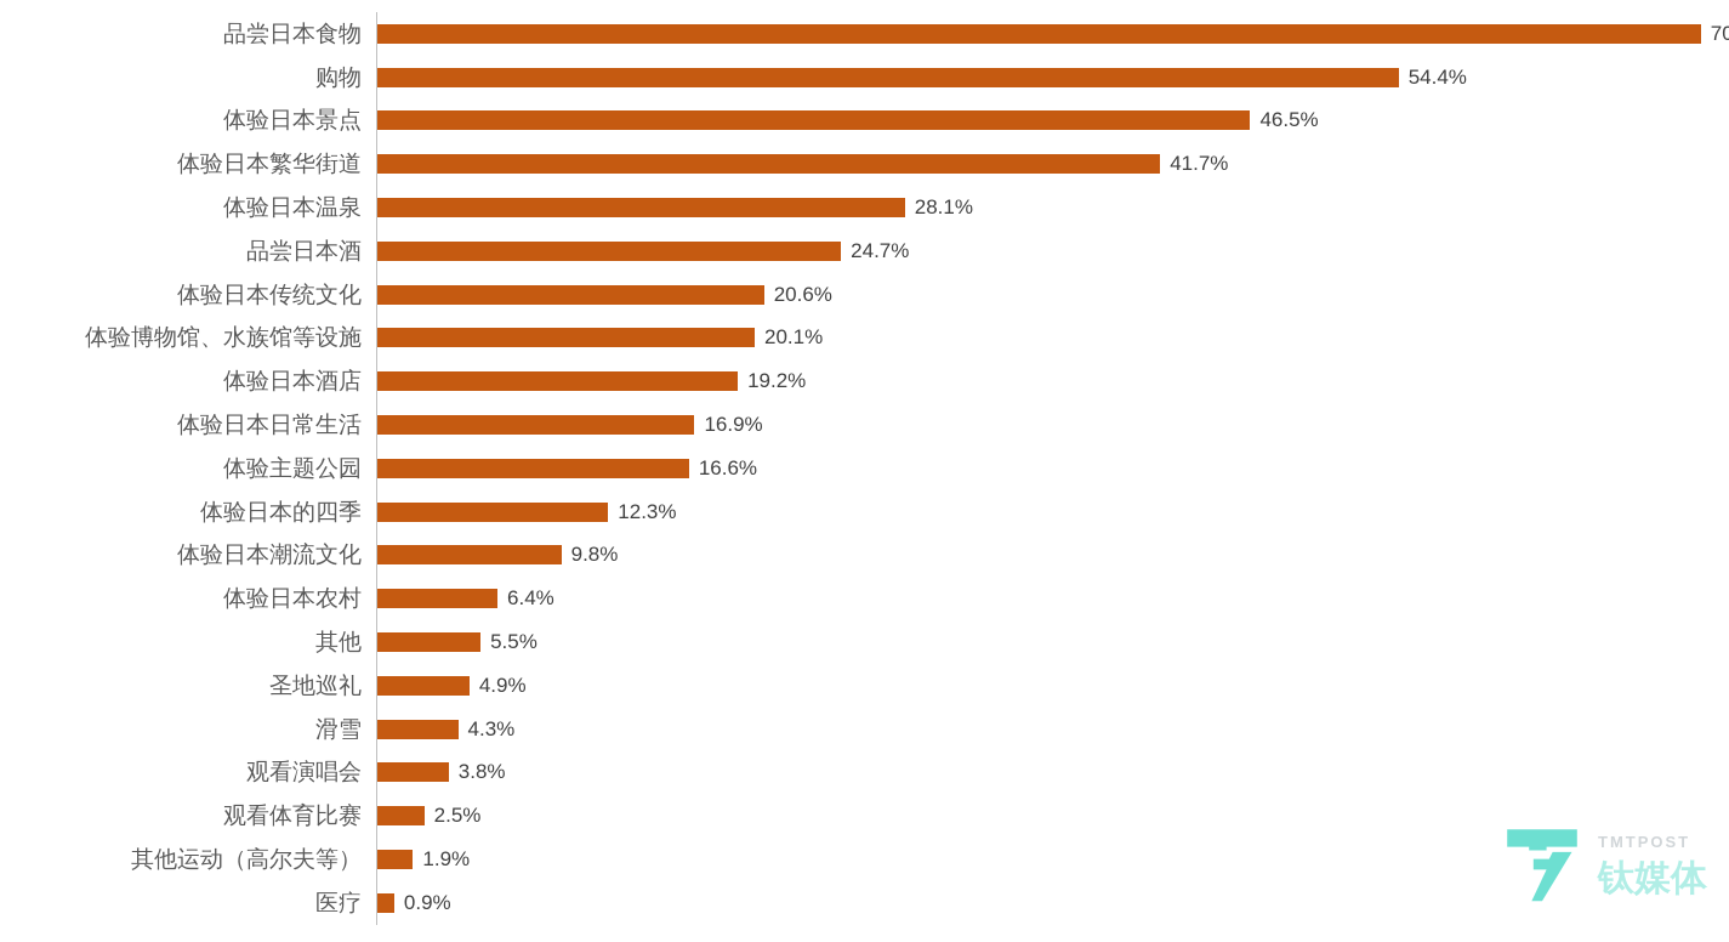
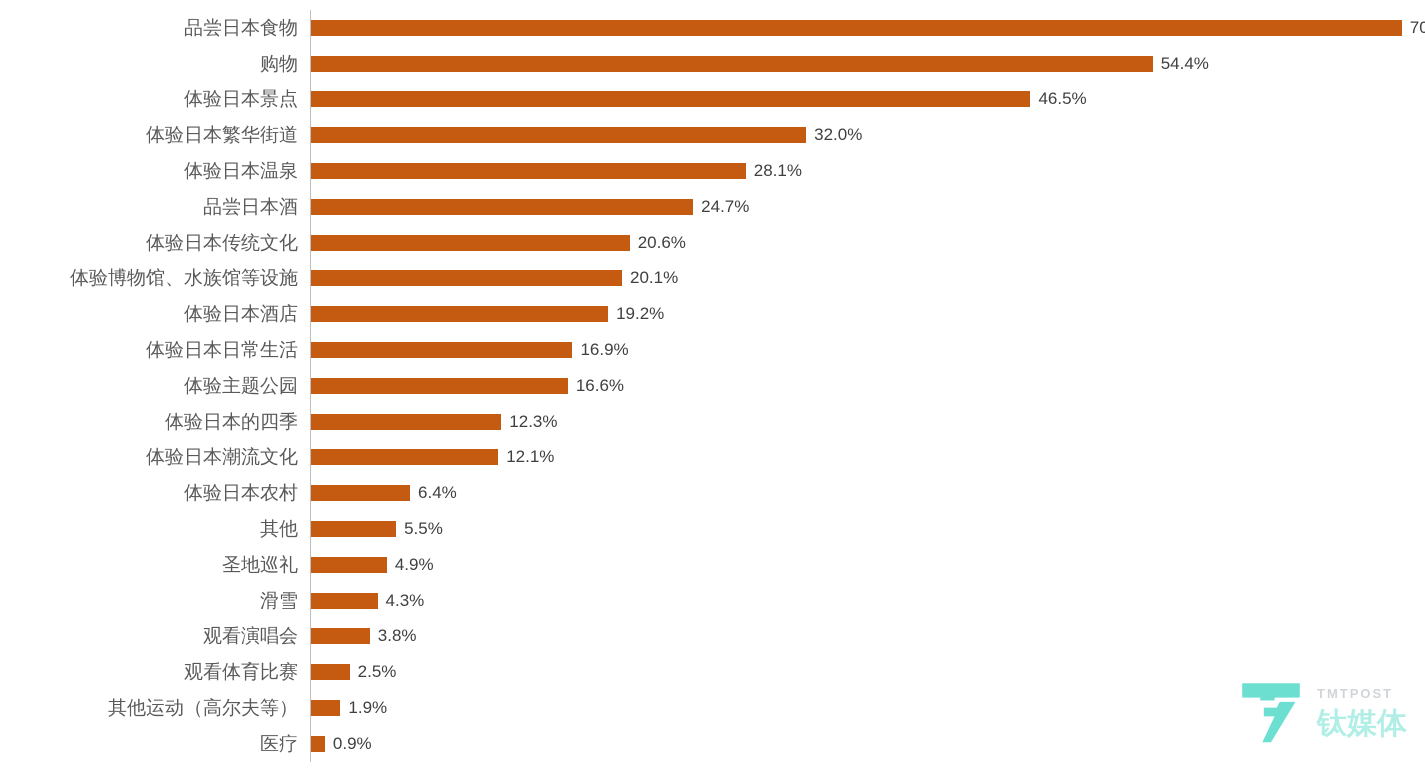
体验日本繁华街道: 41.7% -> 32.0%
体验日本潮流文化: 9.8% -> 12.1%
